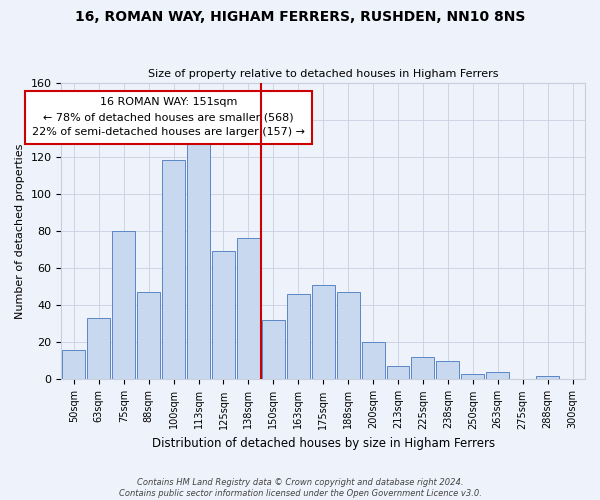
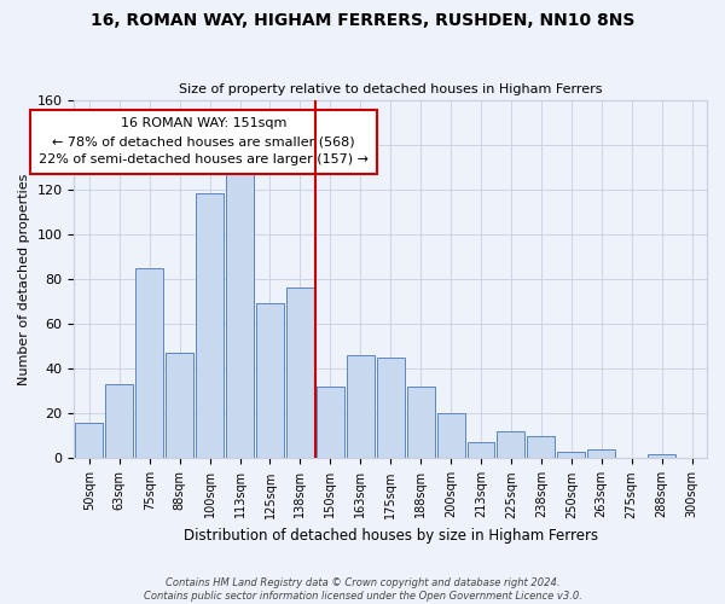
75sqm: 80 -> 85
175sqm: 51 -> 45
188sqm: 47 -> 32
